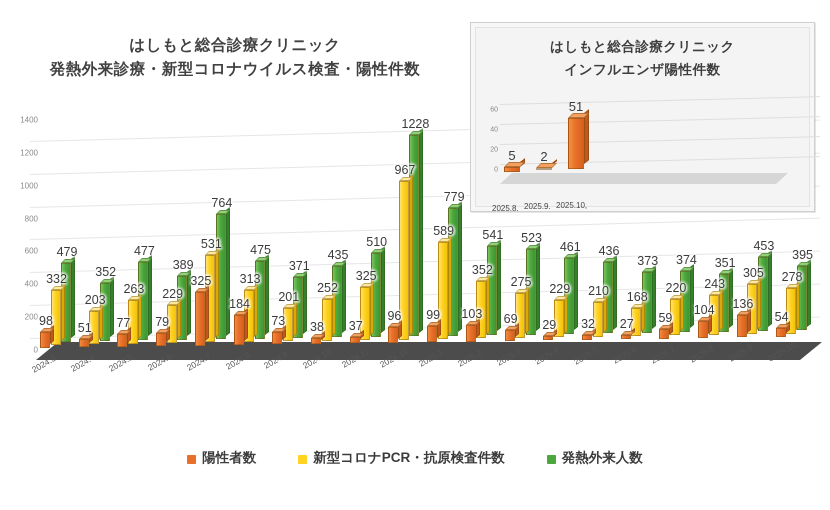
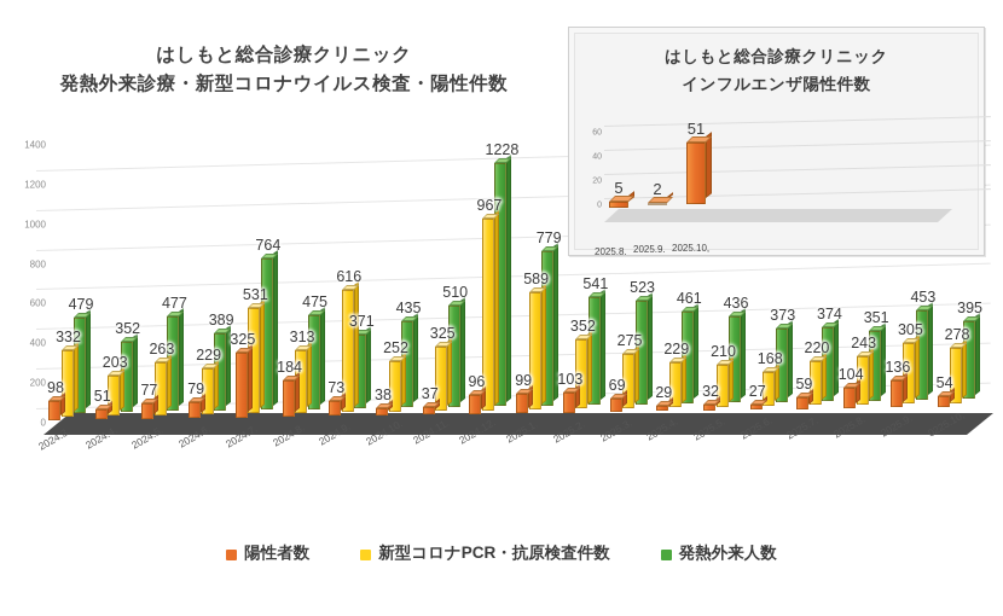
はしもと総合診療クリニック 発熱外来診療・新型コロナウイルス検査・陽性件数/新型コロナPCR・抗原検査件数/2024.9.: 201 -> 616
